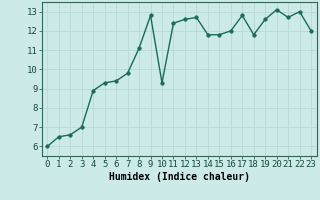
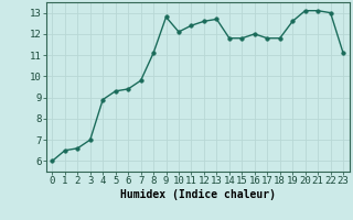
10: 9.3 -> 12.1
17: 12.8 -> 11.8
21: 12.7 -> 13.1
23: 12.0 -> 11.1
